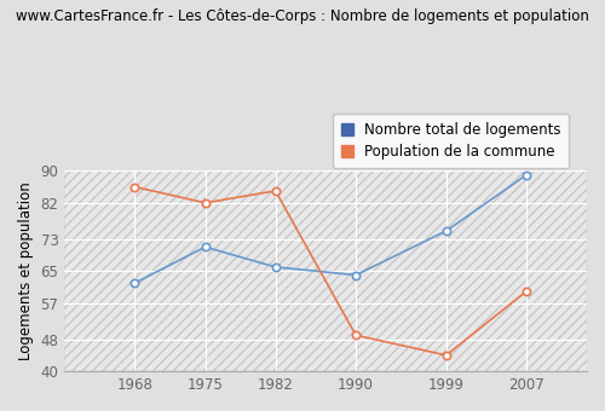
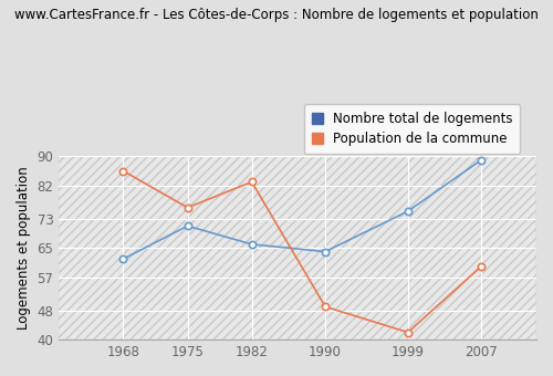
Population de la commune/1975: 82 -> 76
Population de la commune/1982: 85 -> 83
Population de la commune/1999: 44 -> 42
